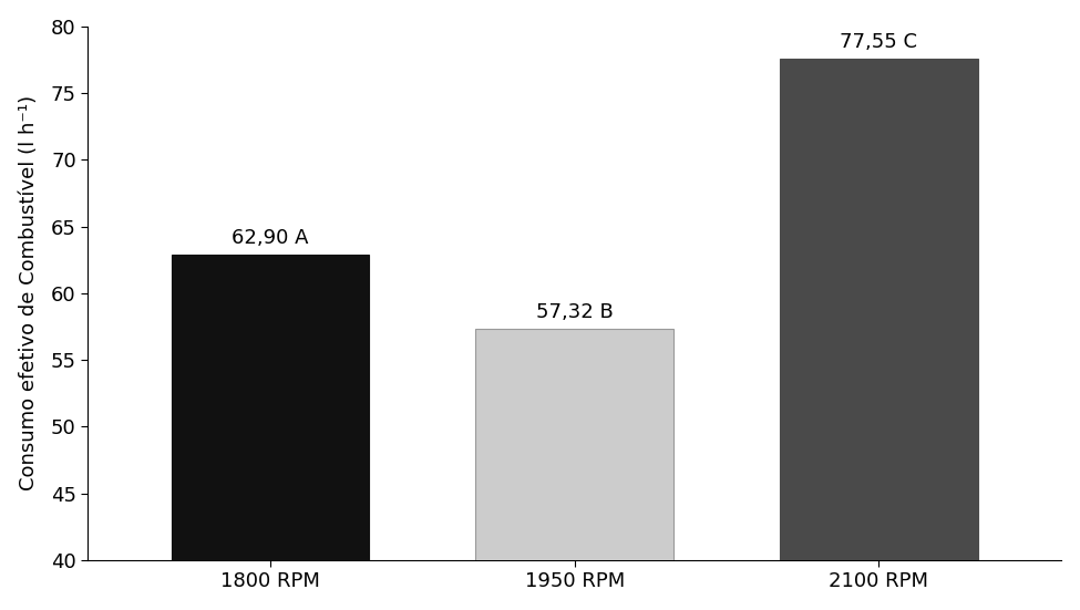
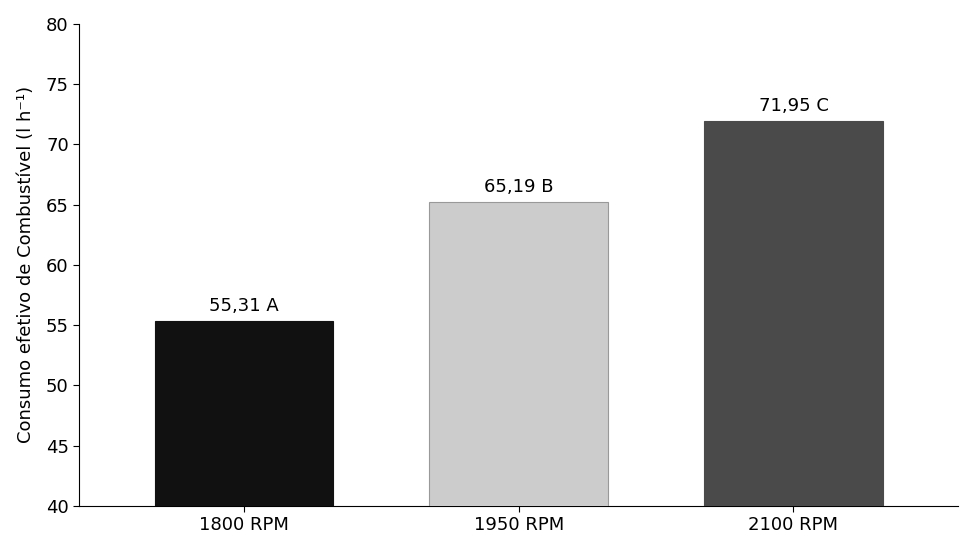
1800 RPM: 62,90 -> 55,31
1950 RPM: 57,32 -> 65,19
2100 RPM: 77,55 -> 71,95
